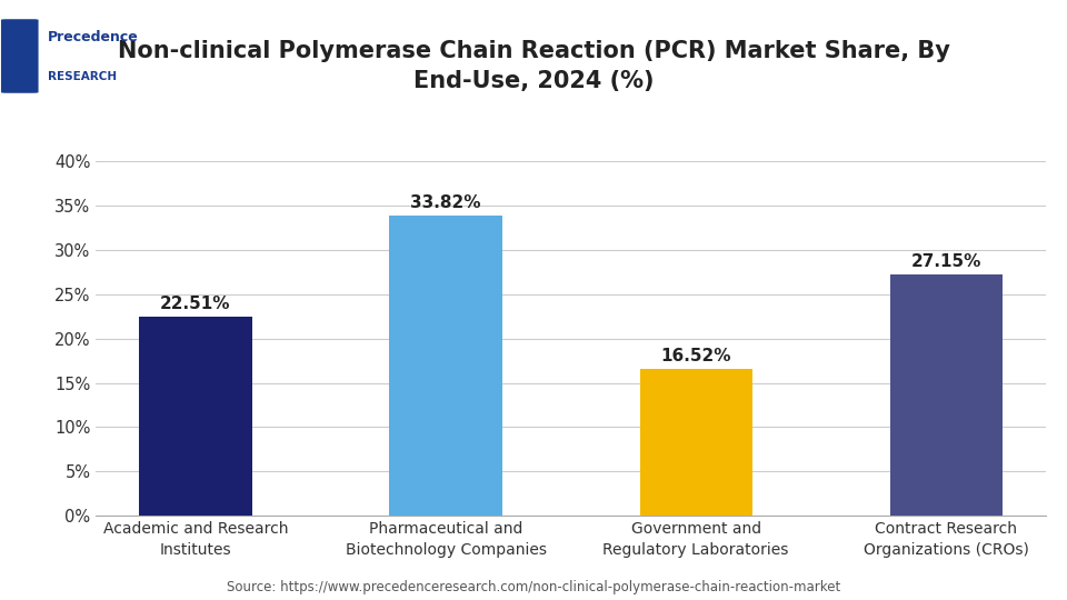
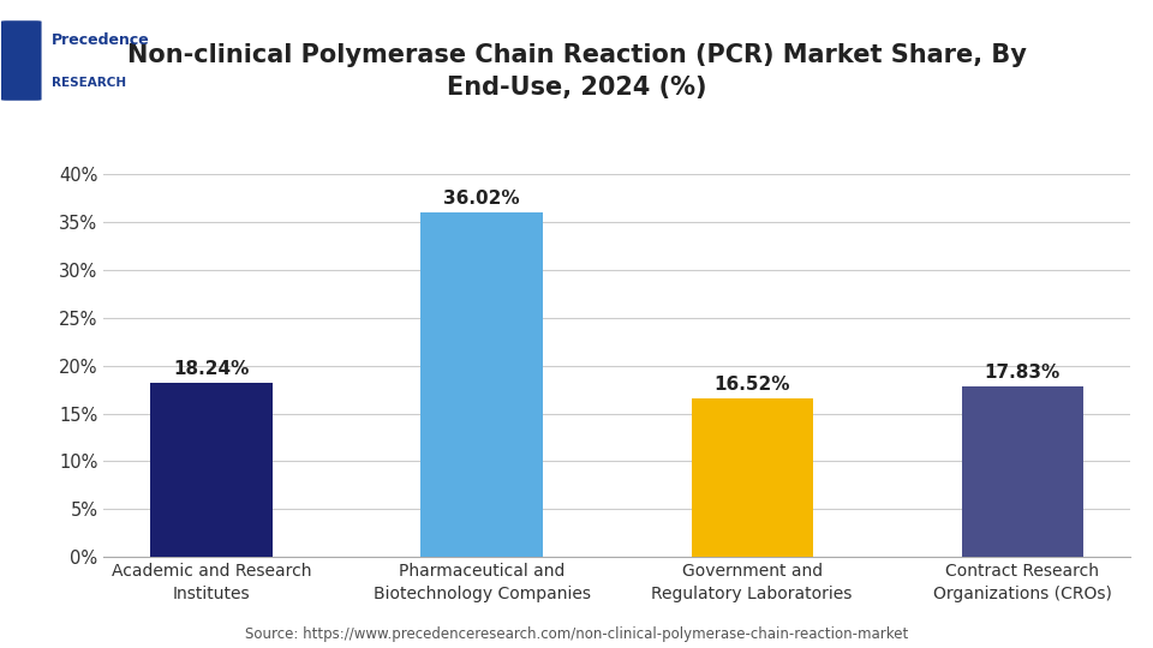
Academic and Research Institutes: 22.51% -> 18.24%
Pharmaceutical and Biotechnology Companies: 33.82% -> 36.02%
Contract Research Organizations (CROs): 27.15% -> 17.83%
